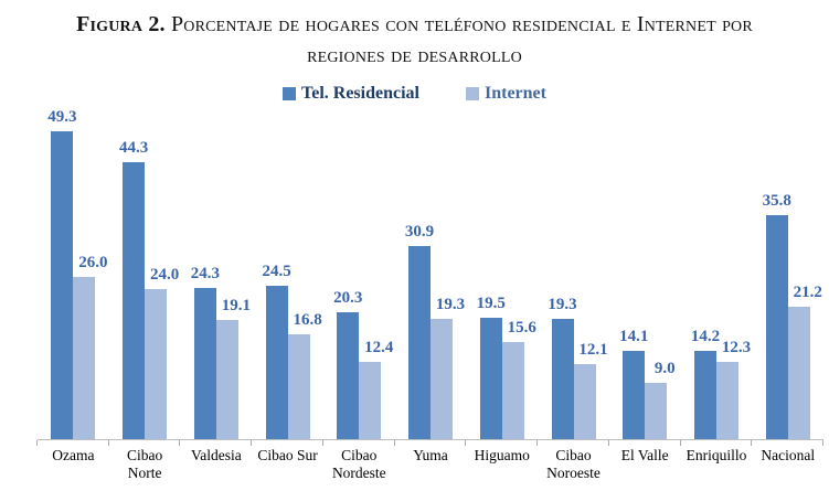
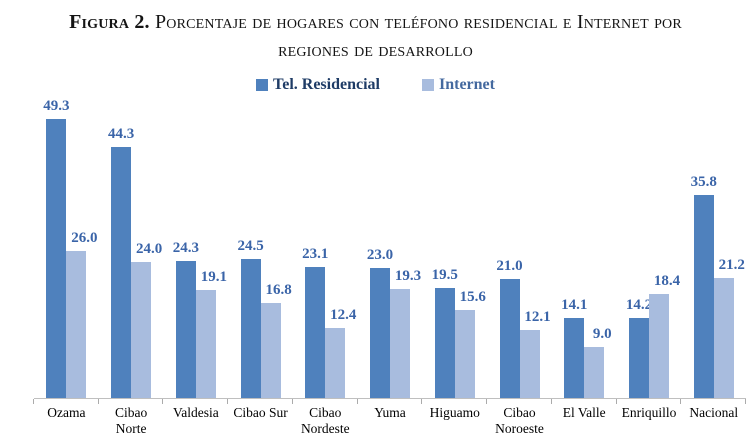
Tel. Residencial/Cibao Nordeste: 20.3 -> 23.1
Tel. Residencial/Yuma: 30.9 -> 23.0
Tel. Residencial/Cibao Noroeste: 19.3 -> 21.0
Internet/Enriquillo: 12.3 -> 18.4
